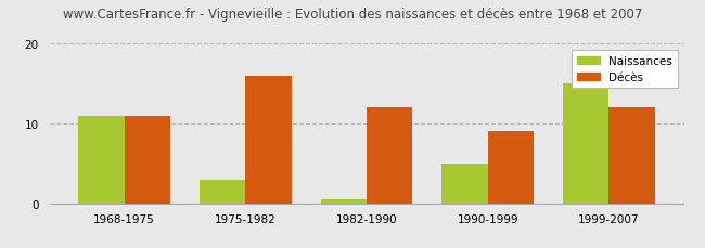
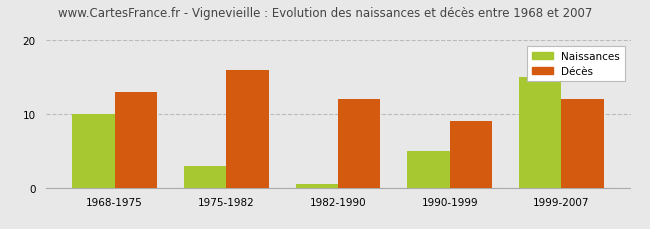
Naissances/1968-1975: 11.0 -> 10.0
Décès/1968-1975: 11 -> 13
